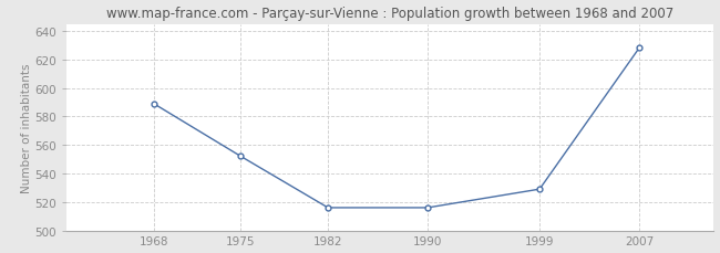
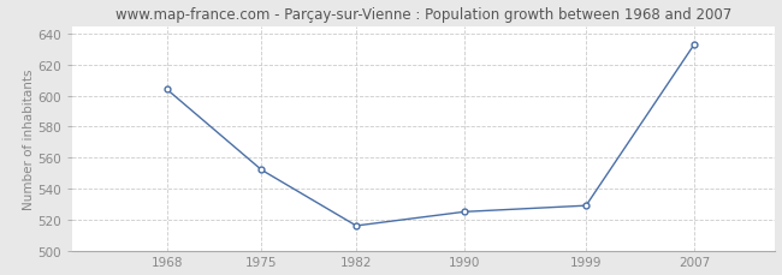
1968: 589 -> 604
1990: 516 -> 525
2007: 628 -> 633
